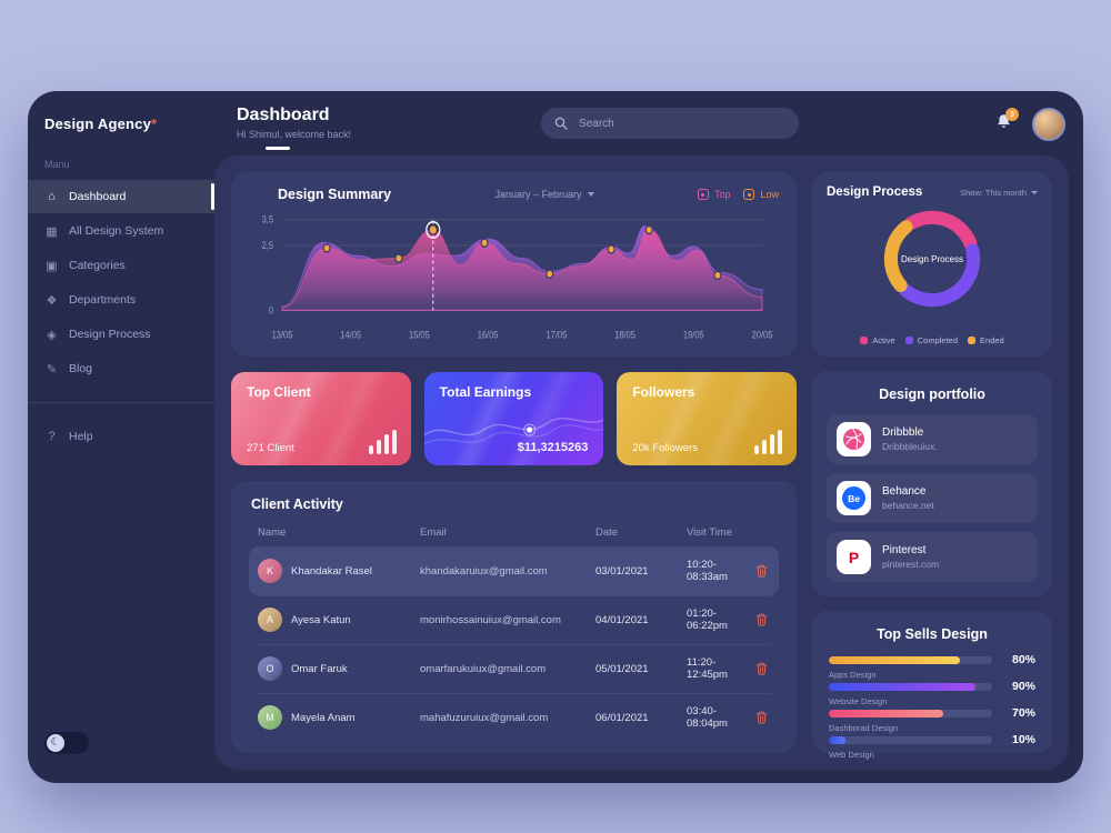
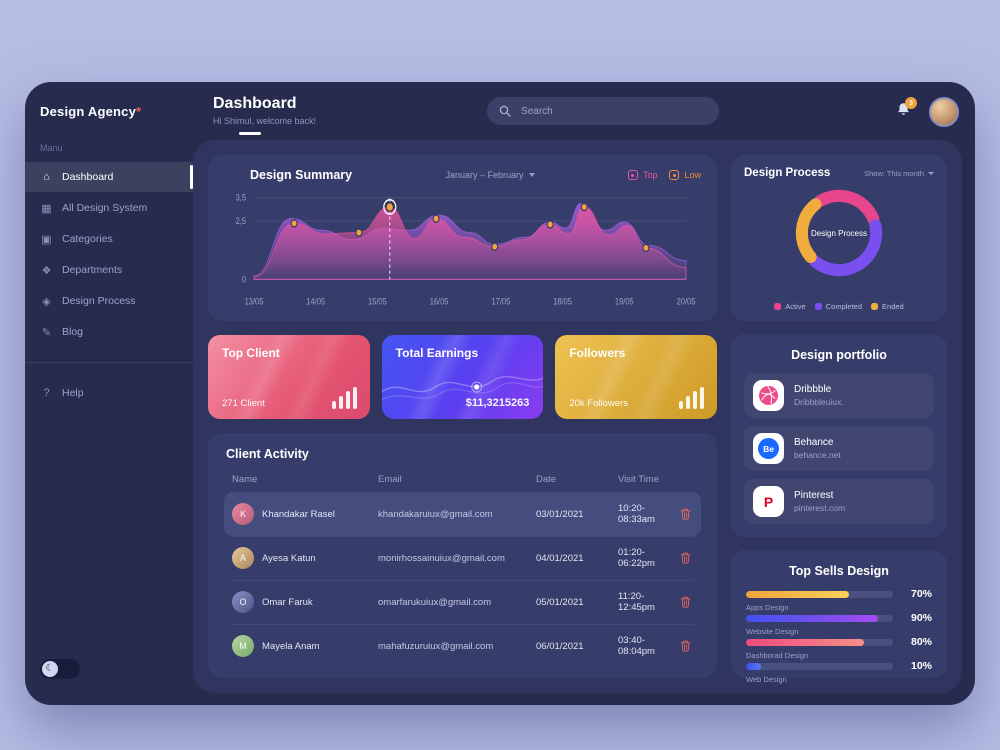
Top Sells Design/Apps Design: 80% -> 70%
Top Sells Design/Dashborad Design: 70% -> 80%
